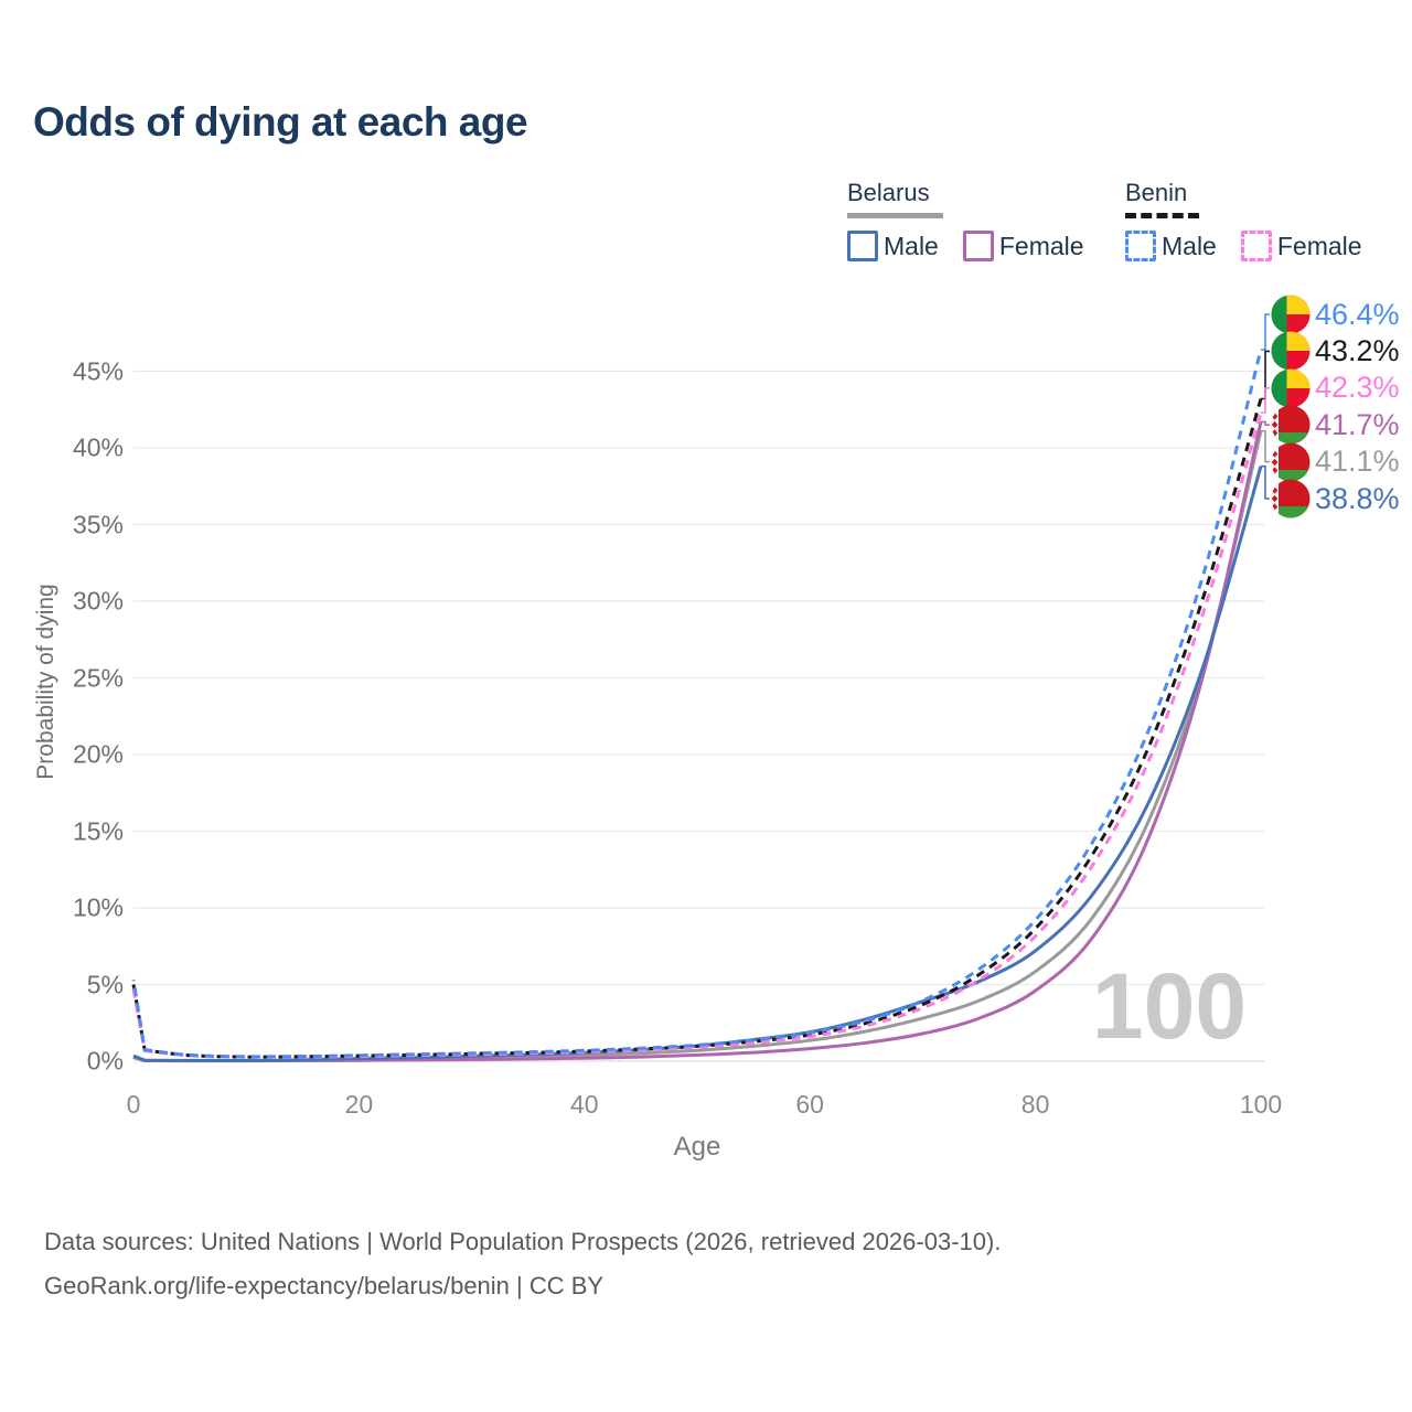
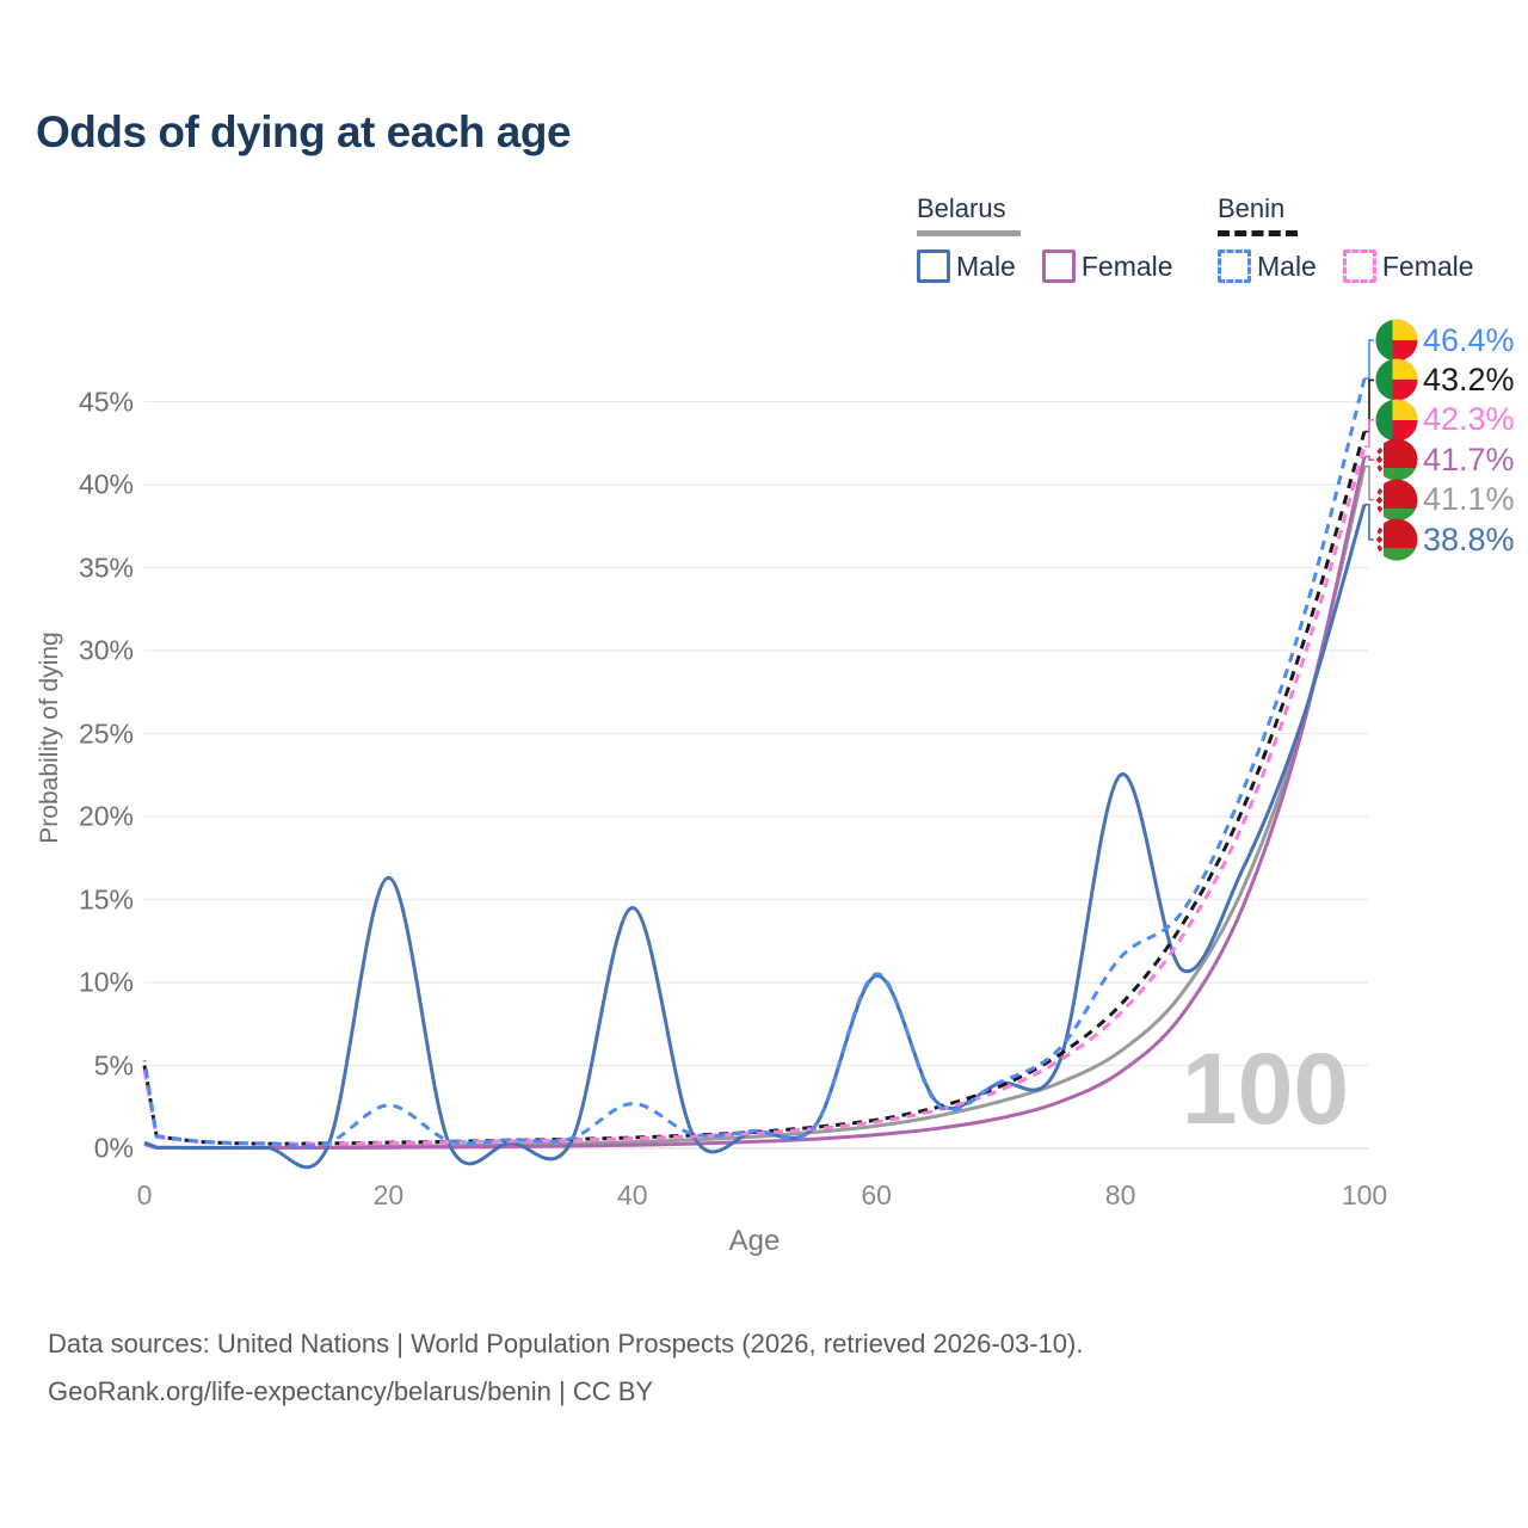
Belarus Male/20: 0.2% -> 16.3%
Benin Male/20: 0.4% -> 2.6%
Belarus Male/40: 0.6% -> 14.5%
Benin Male/40: 0.7% -> 2.7%
Belarus Male/60: 1.9% -> 10.4%
Benin Male/60: 1.9% -> 10.5%
Belarus Male/80: 7.2% -> 22.5%
Benin Male/80: 9.2% -> 11.5%
